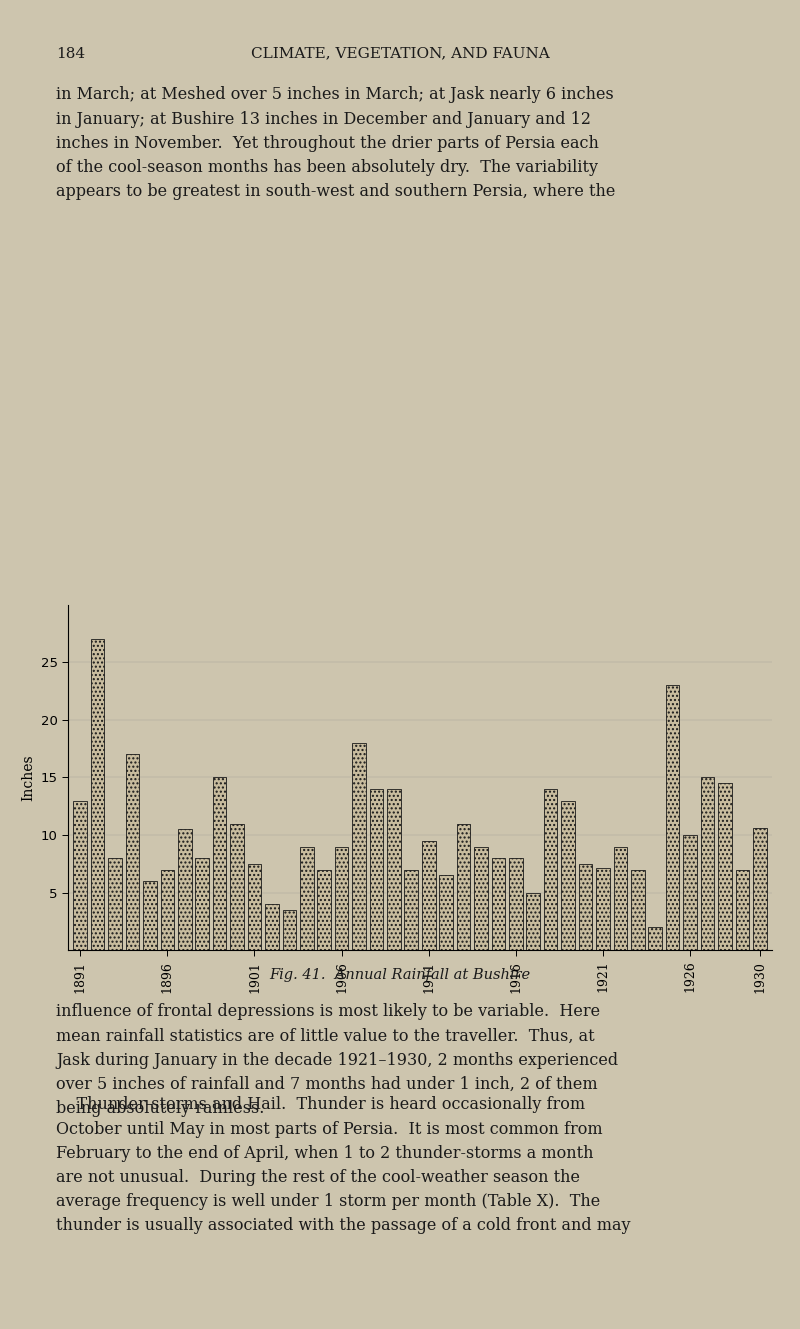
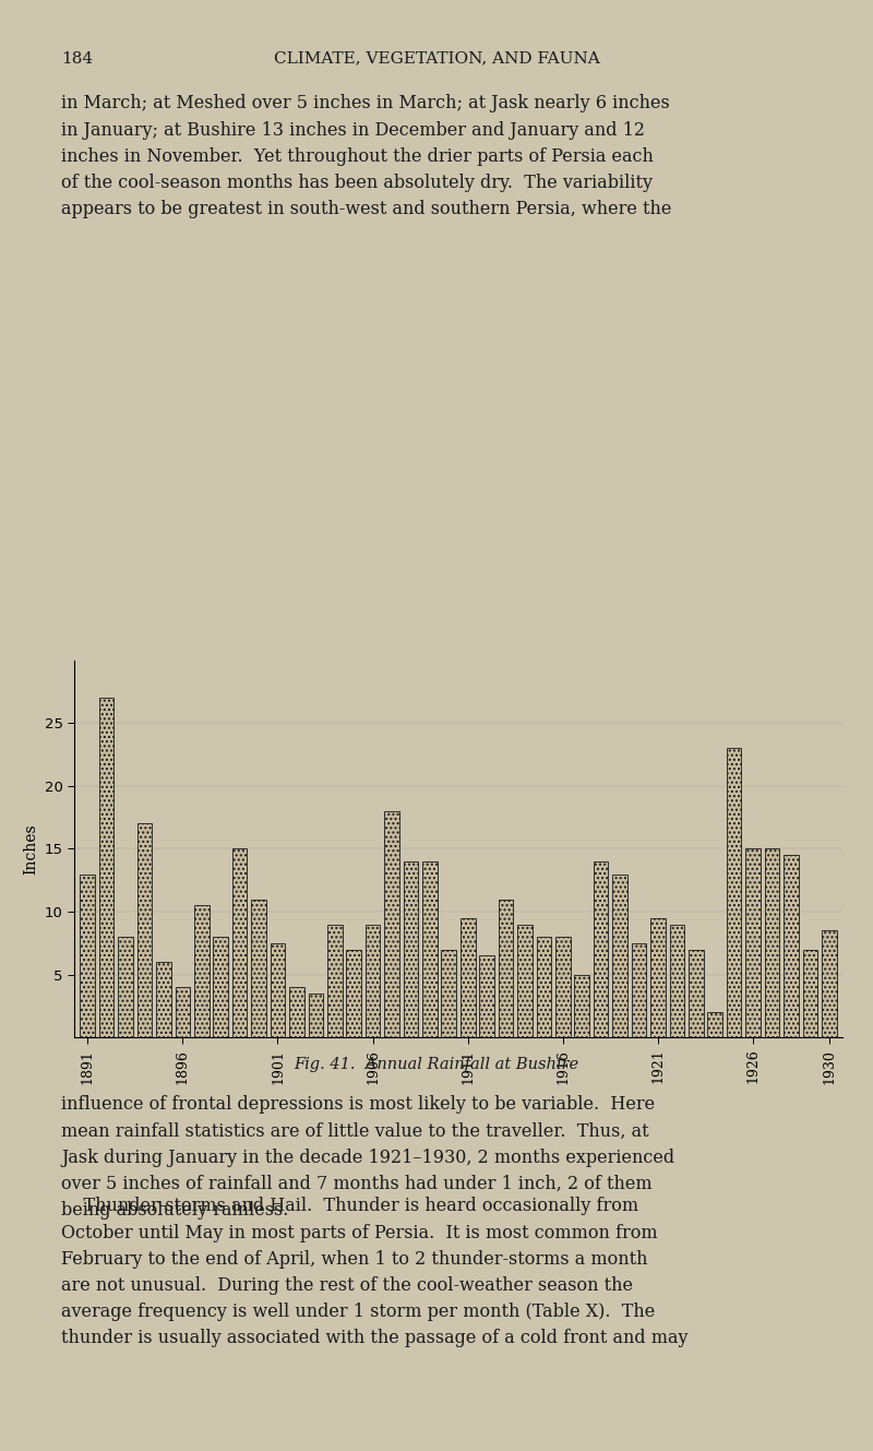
1896: 7.0 -> 4.0
1921: 7.1 -> 9.5
1926: 10.0 -> 15.0
1930: 10.6 -> 8.5
